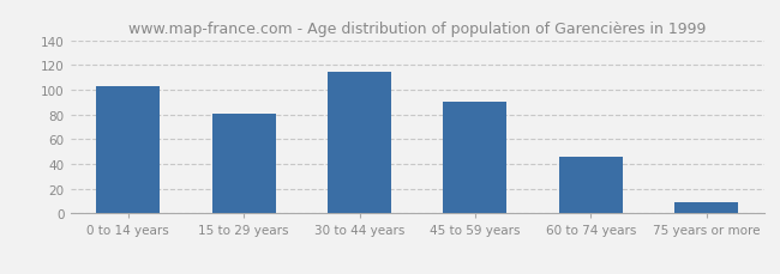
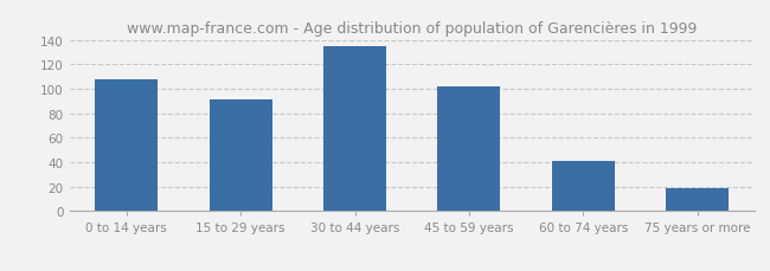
0 to 14 years: 103 -> 108
15 to 29 years: 81 -> 91
30 to 44 years: 114 -> 135
45 to 59 years: 90 -> 102
60 to 74 years: 46 -> 41
75 years or more: 9 -> 19
